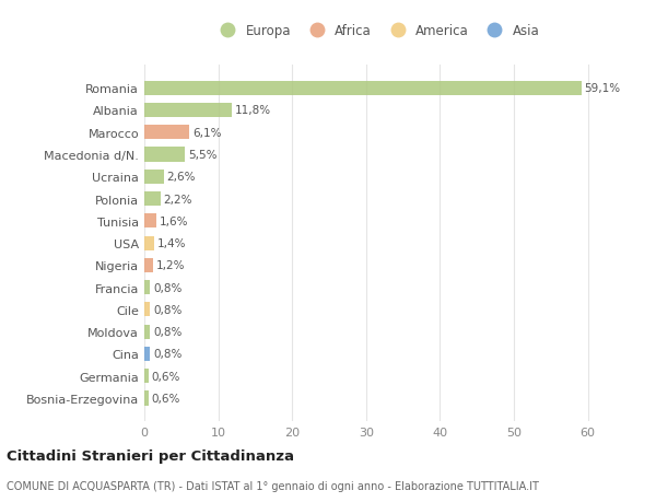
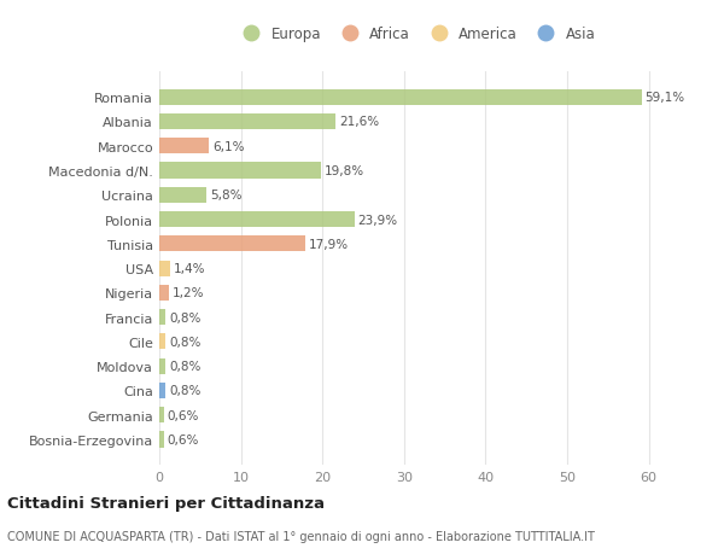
Albania: 11,8% -> 21,6%
Macedonia d/N.: 5,5% -> 19,8%
Ucraina: 2,6% -> 5,8%
Polonia: 2,2% -> 23,9%
Tunisia: 1,6% -> 17,9%
